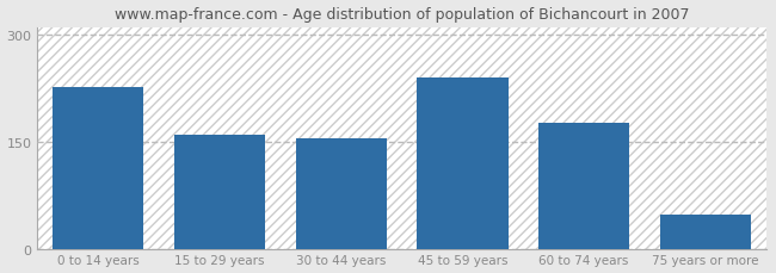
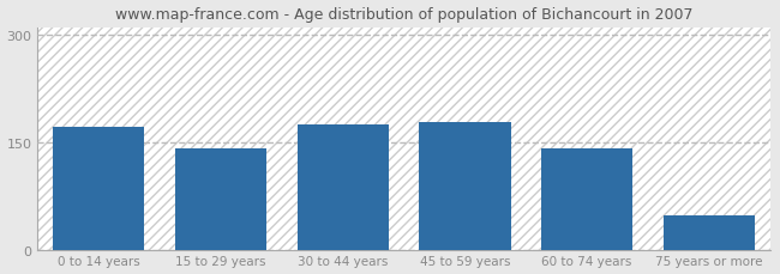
0 to 14 years: 226 -> 172
15 to 29 years: 160 -> 142
30 to 44 years: 154 -> 175
45 to 59 years: 240 -> 178
60 to 74 years: 176 -> 142
